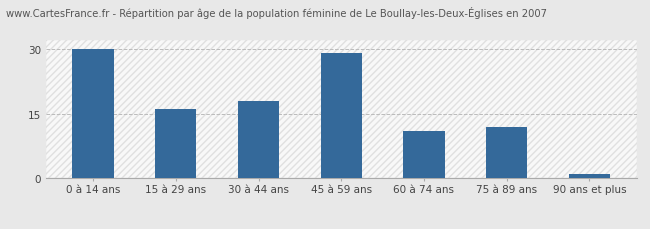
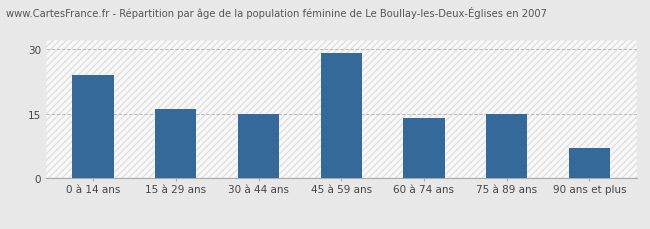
0 à 14 ans: 30 -> 24
30 à 44 ans: 18 -> 15
60 à 74 ans: 11 -> 14
75 à 89 ans: 12 -> 15
90 ans et plus: 1 -> 7
